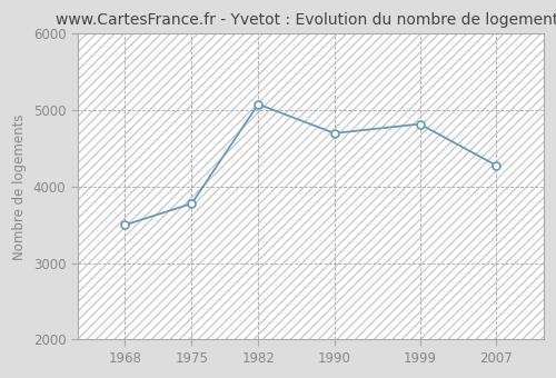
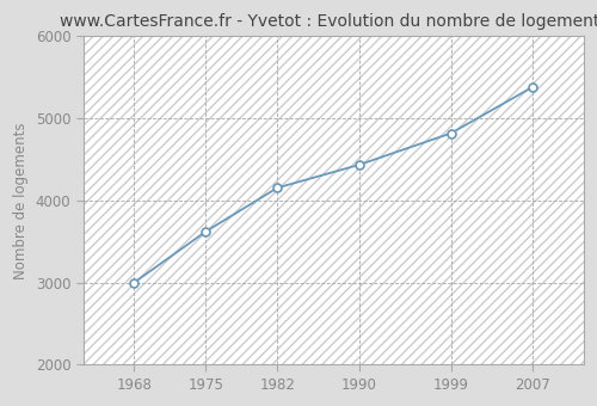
1968: 3500 -> 3000
1975: 3780 -> 3620
1982: 5080 -> 4160
1990: 4700 -> 4440
2007: 4280 -> 5380
